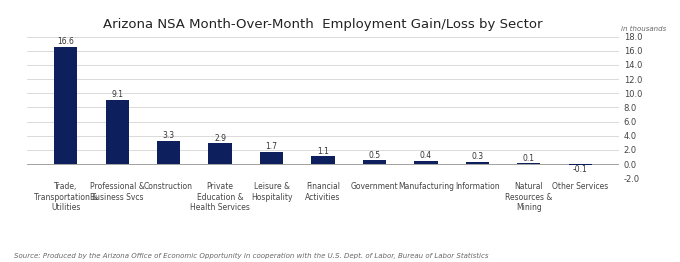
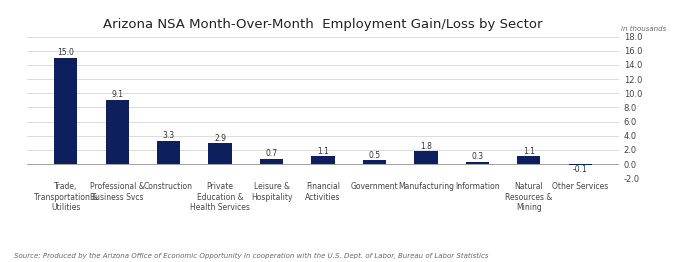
Trade, Transportation & Utilities: 16.6 -> 15.0
Leisure & Hospitality: 1.7 -> 0.7
Manufacturing: 0.4 -> 1.8
Natural Resources & Mining: 0.1 -> 1.1
